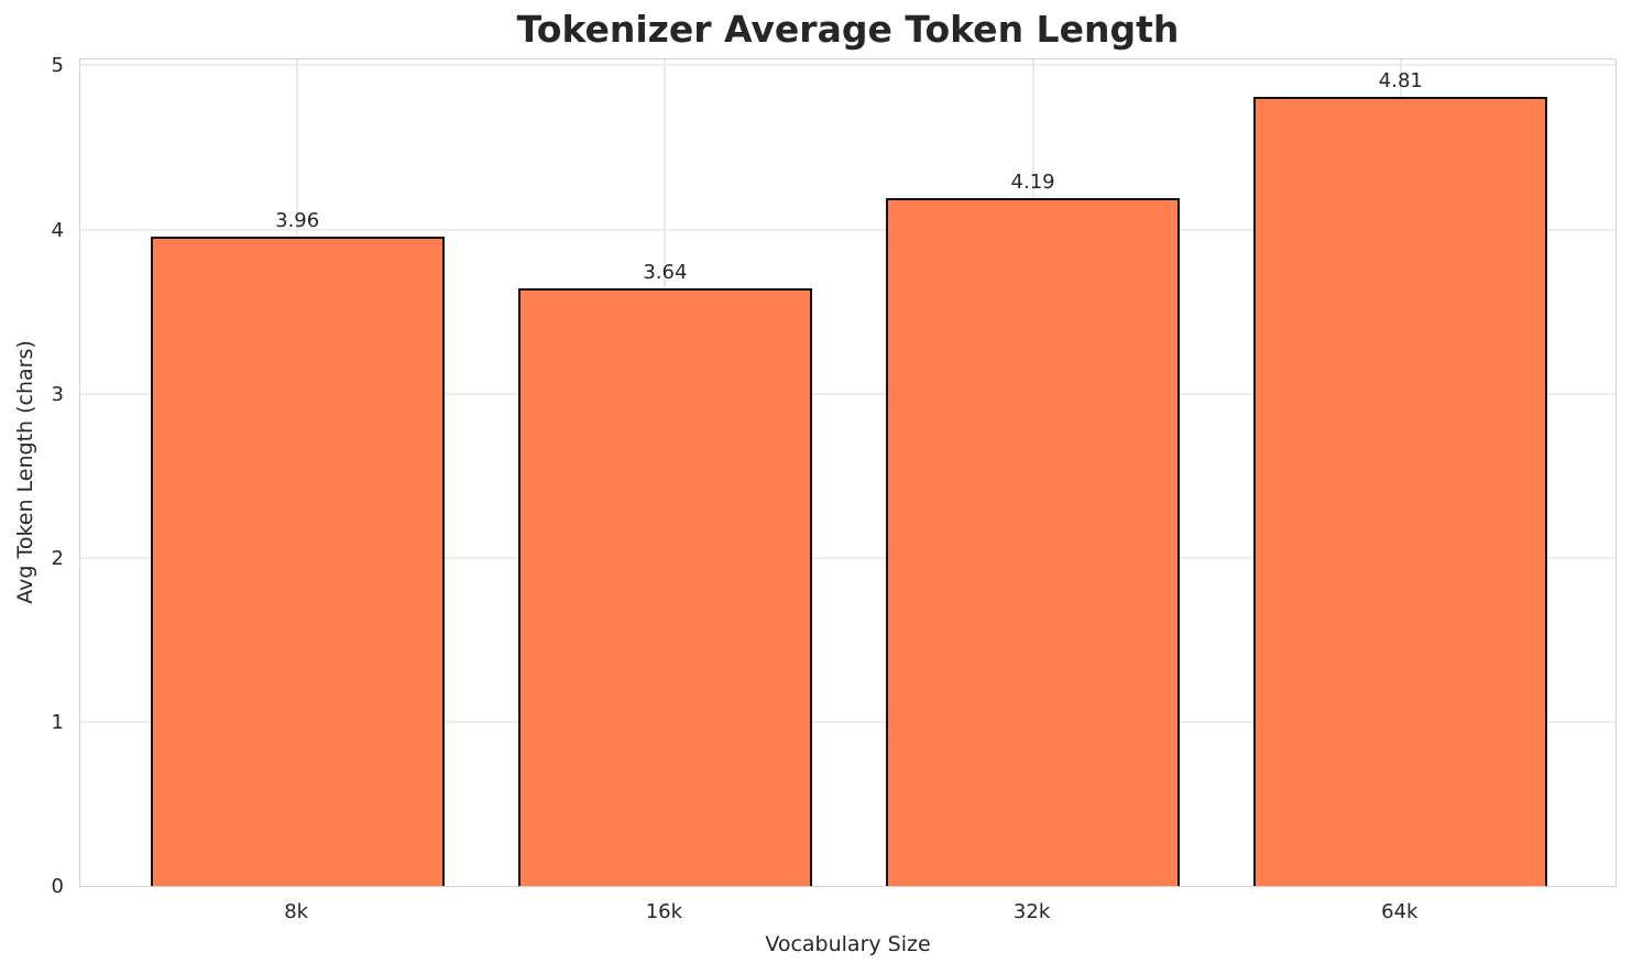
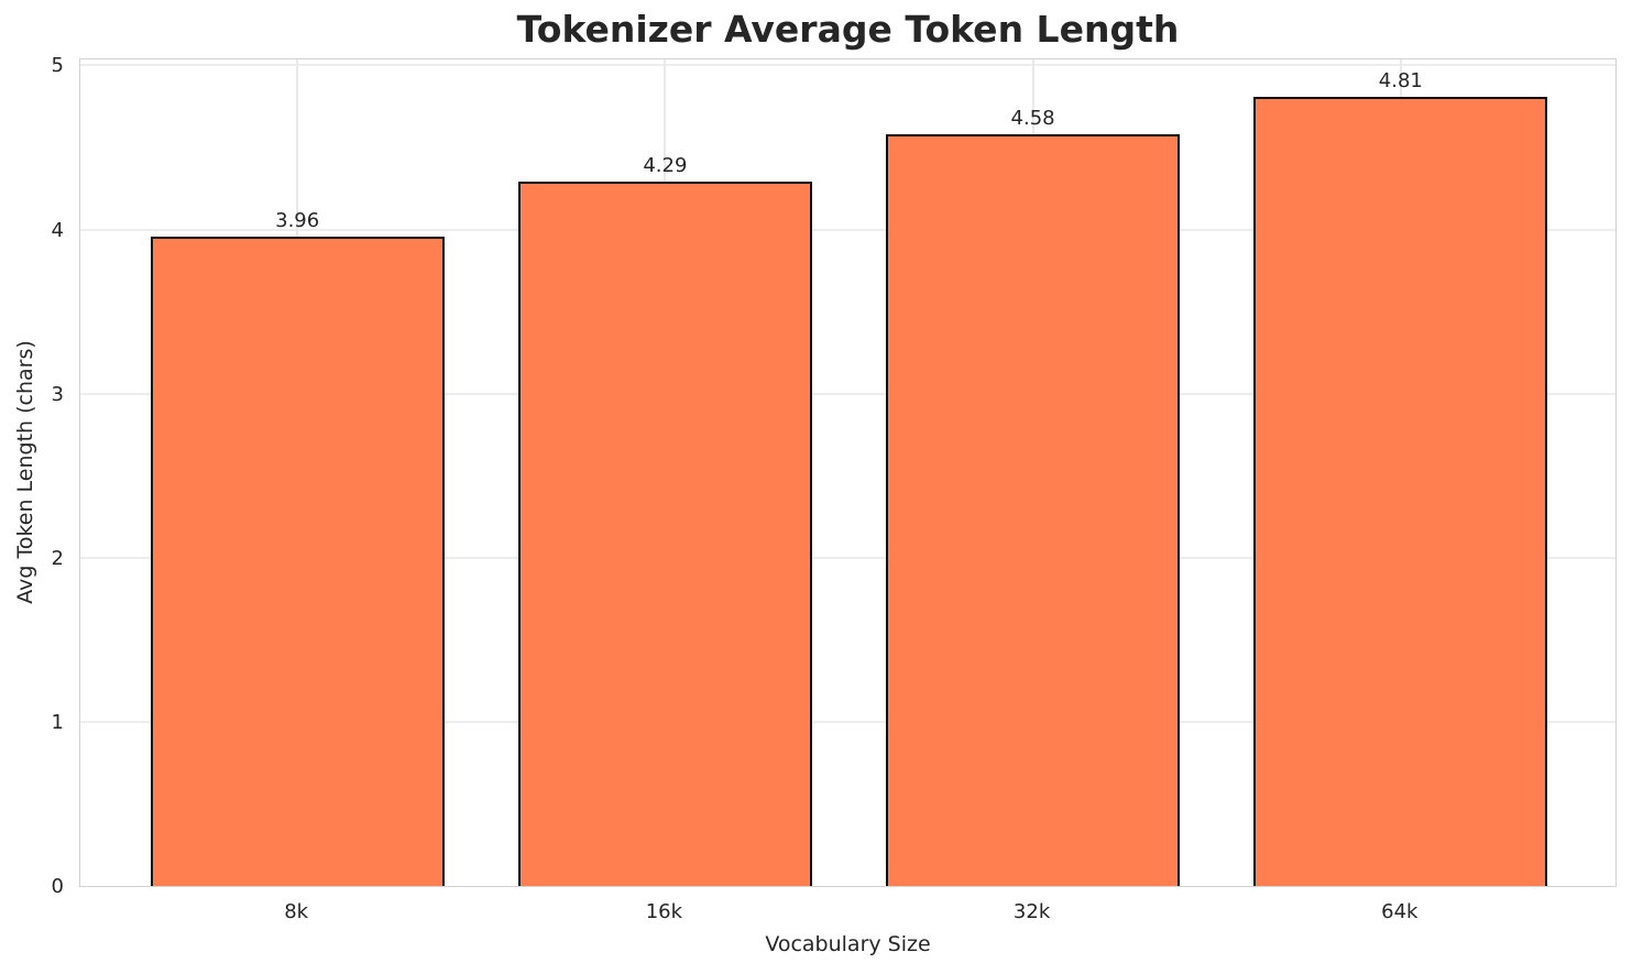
16k: 3.64 -> 4.29
32k: 4.19 -> 4.58
